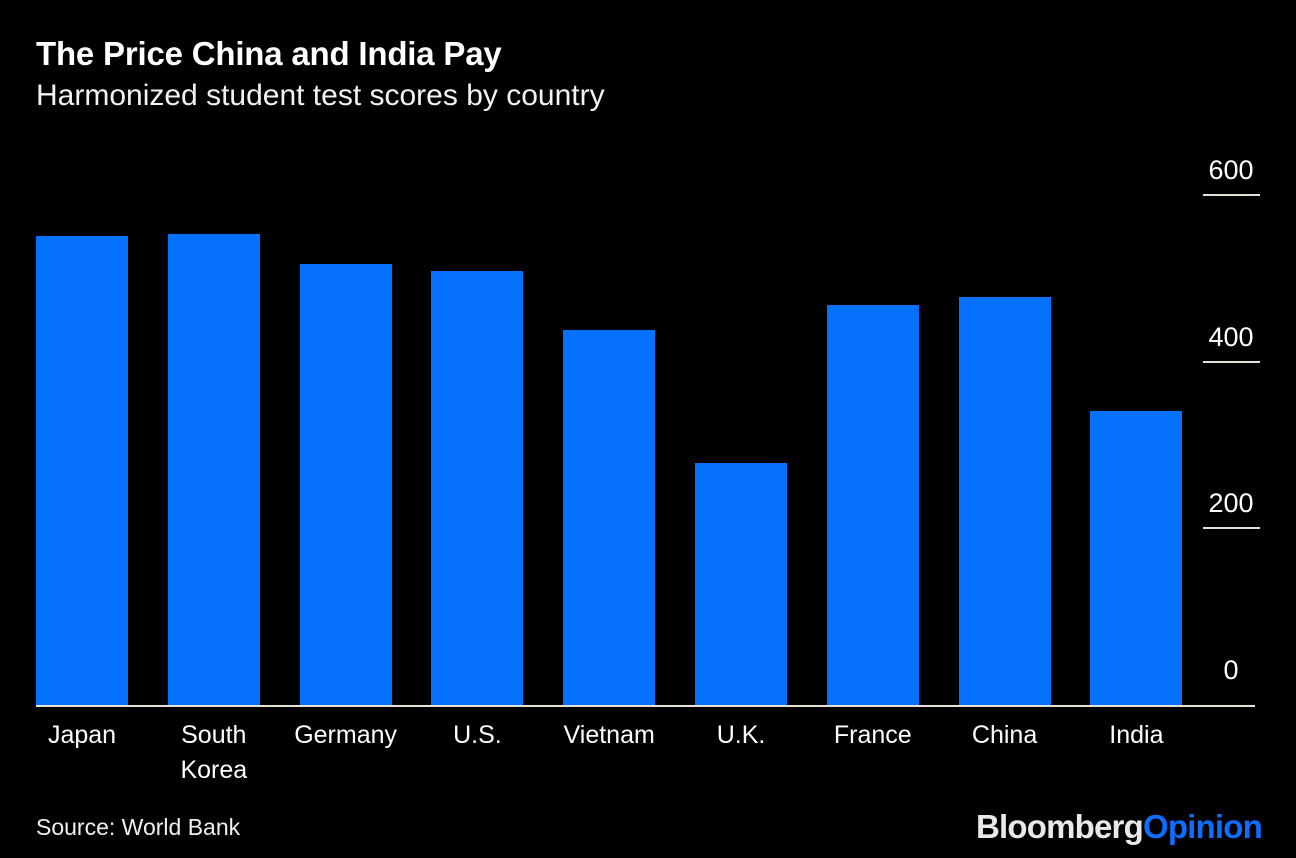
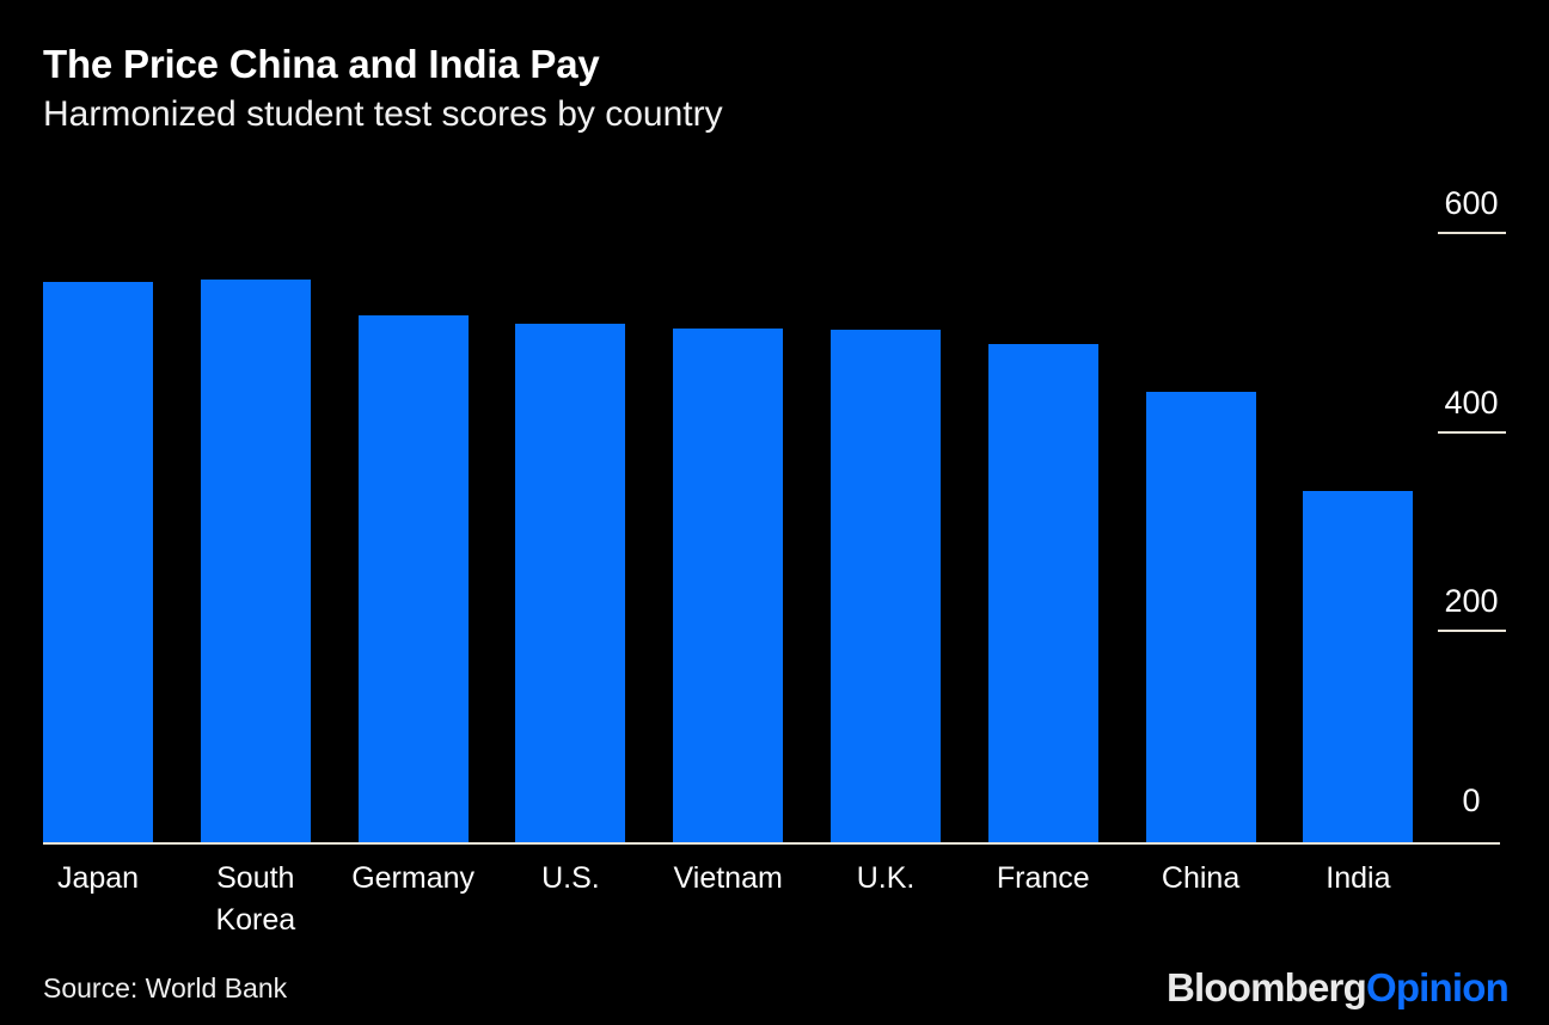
Vietnam: 450 -> 520
U.K.: 290 -> 520
France: 480 -> 500
China: 490 -> 450
